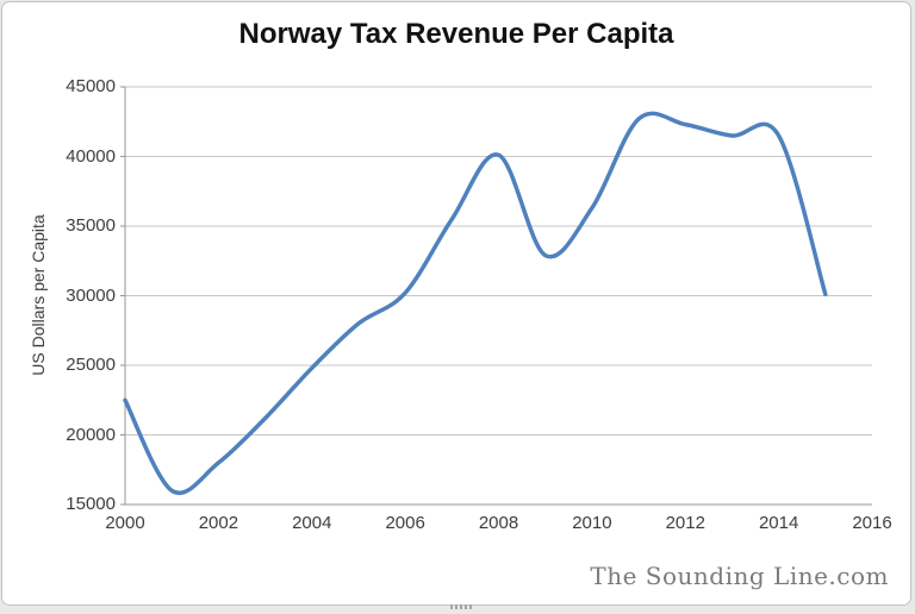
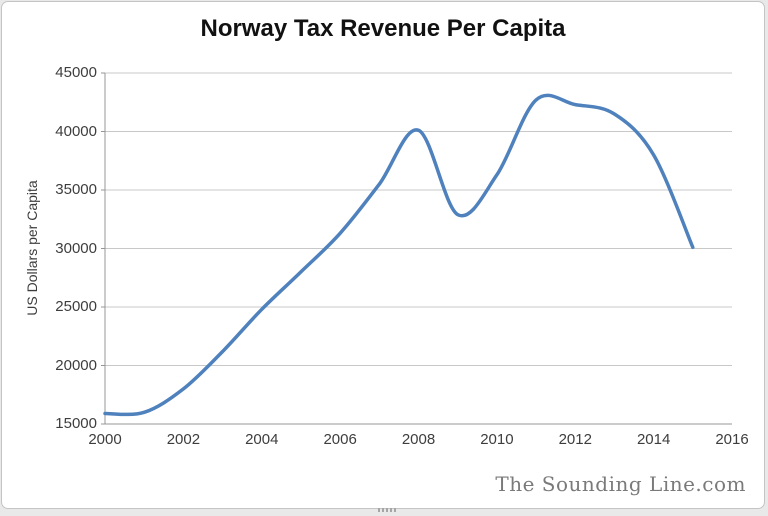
2000: 22500 -> 15900
2006: 30200 -> 31300
2014: 41500 -> 38000
